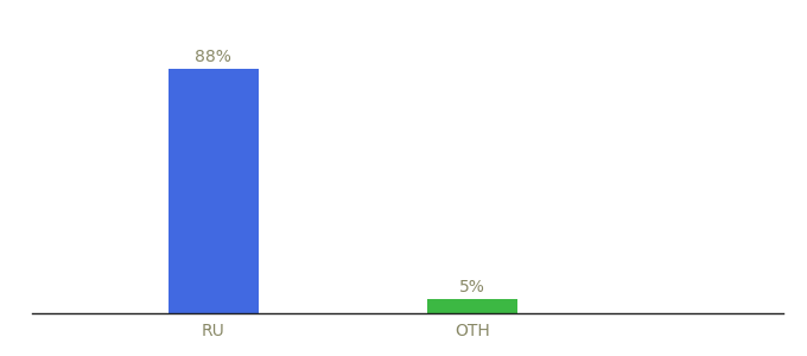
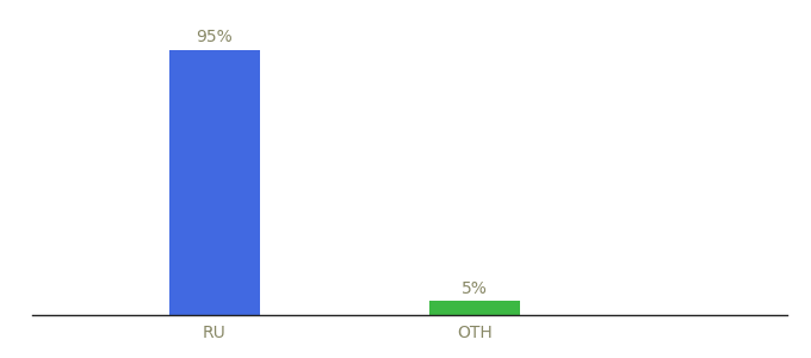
RU: 88% -> 95%
